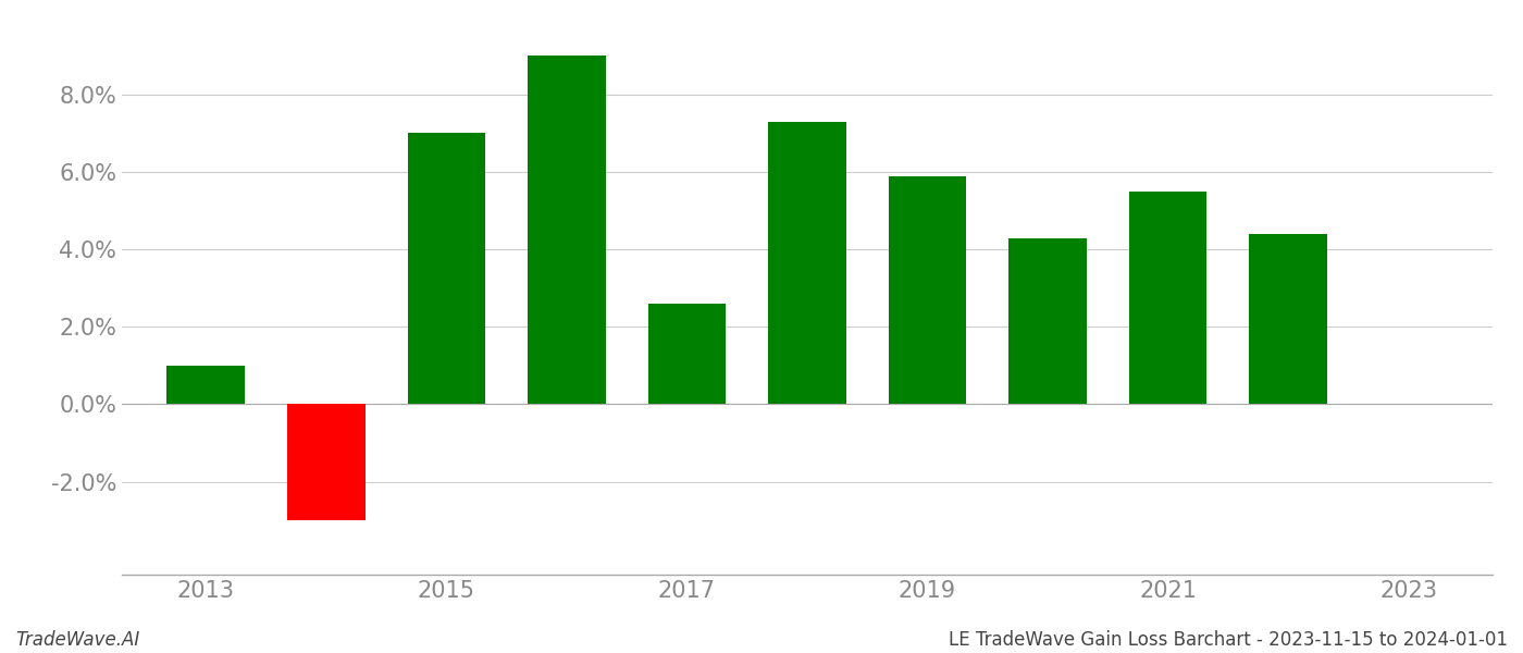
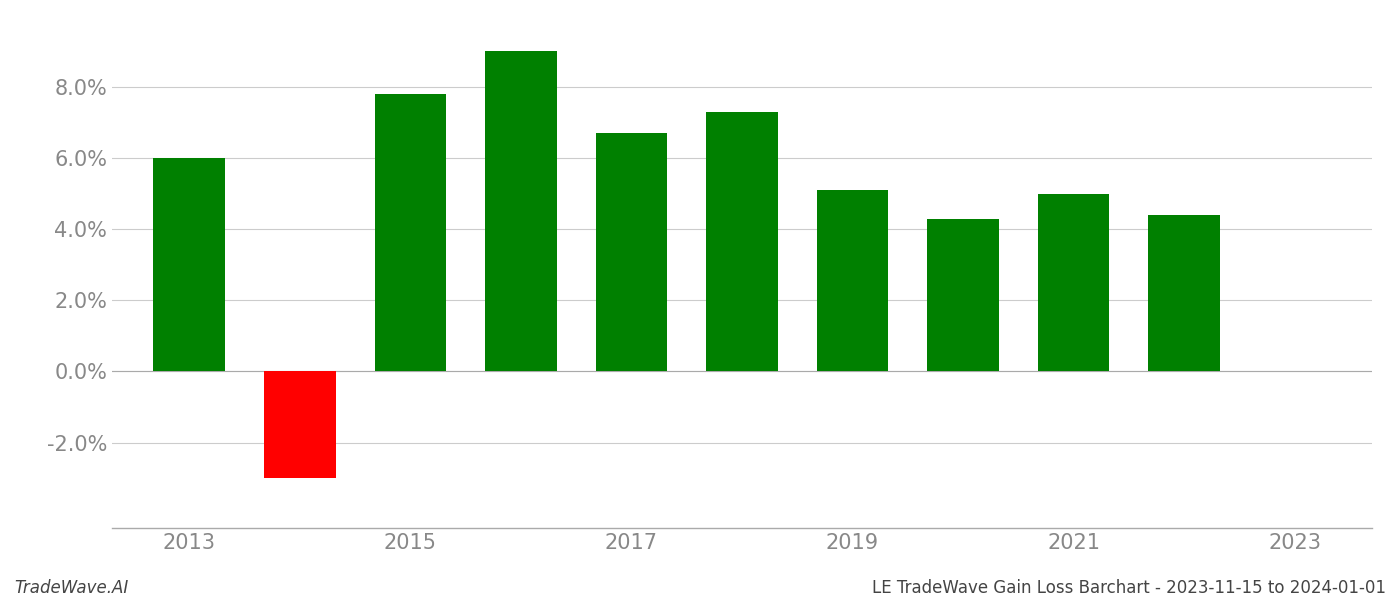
2013: 1.0% -> 6.0%
2015: 7.0% -> 7.8%
2017: 2.6% -> 6.7%
2019: 5.9% -> 5.1%
2021: 5.5% -> 5.0%
